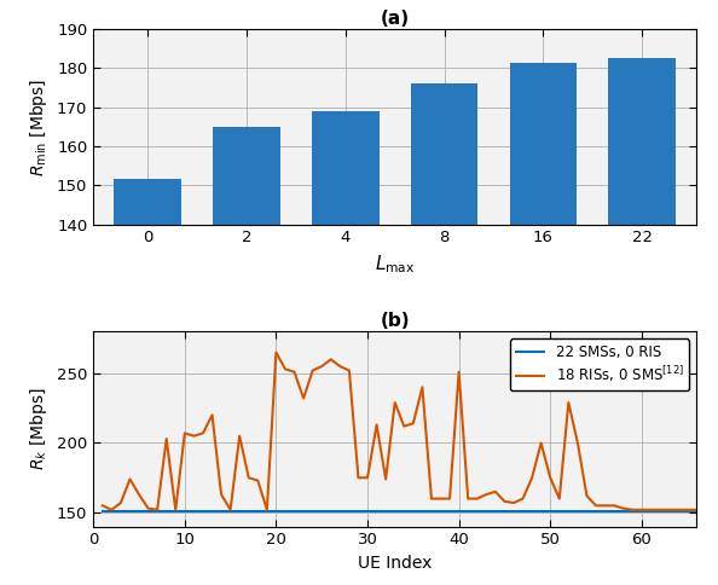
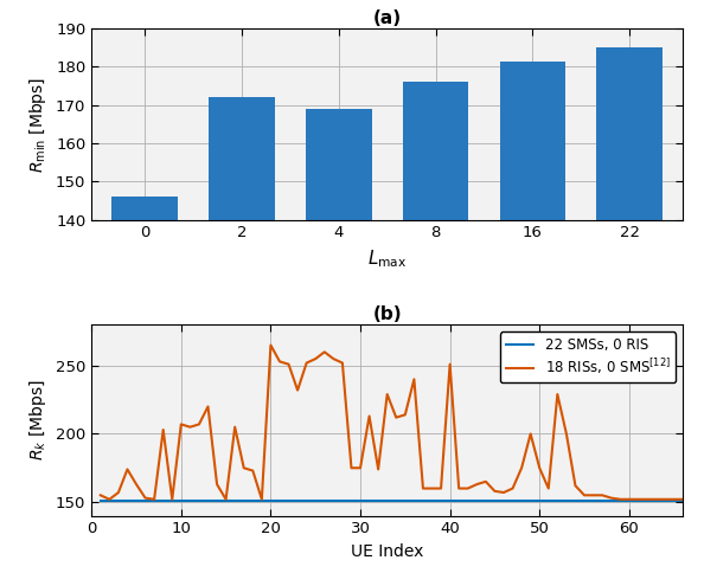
(a)/0: 151.5 -> 146.0
(a)/2: 165.0 -> 172.0
(a)/22: 182.5 -> 185.0
